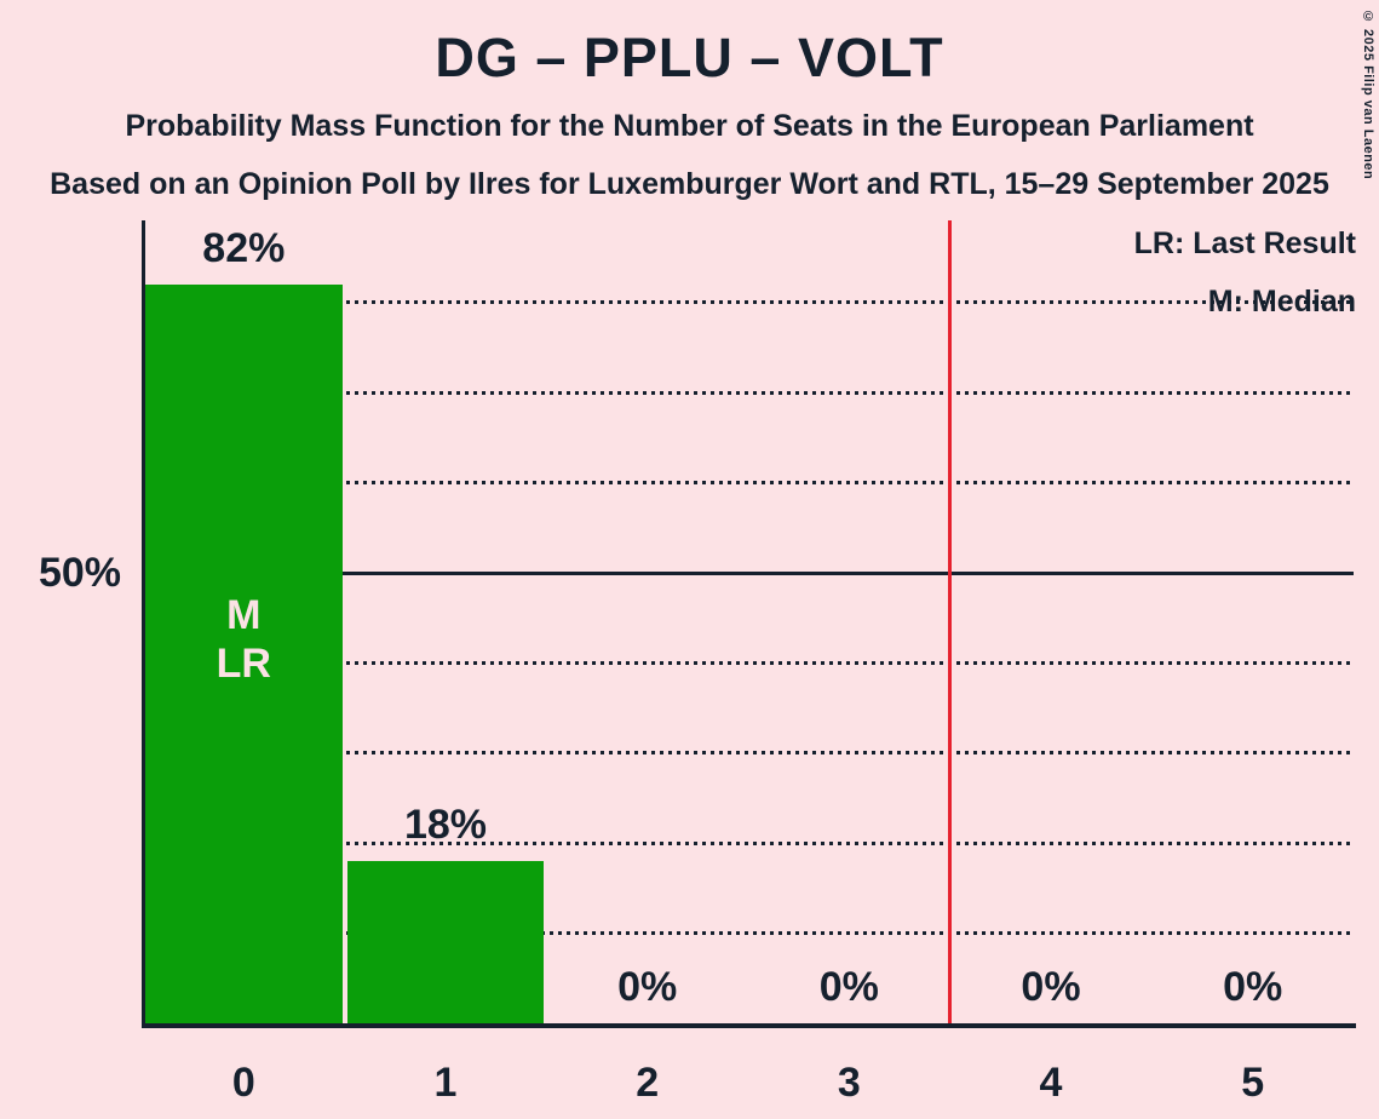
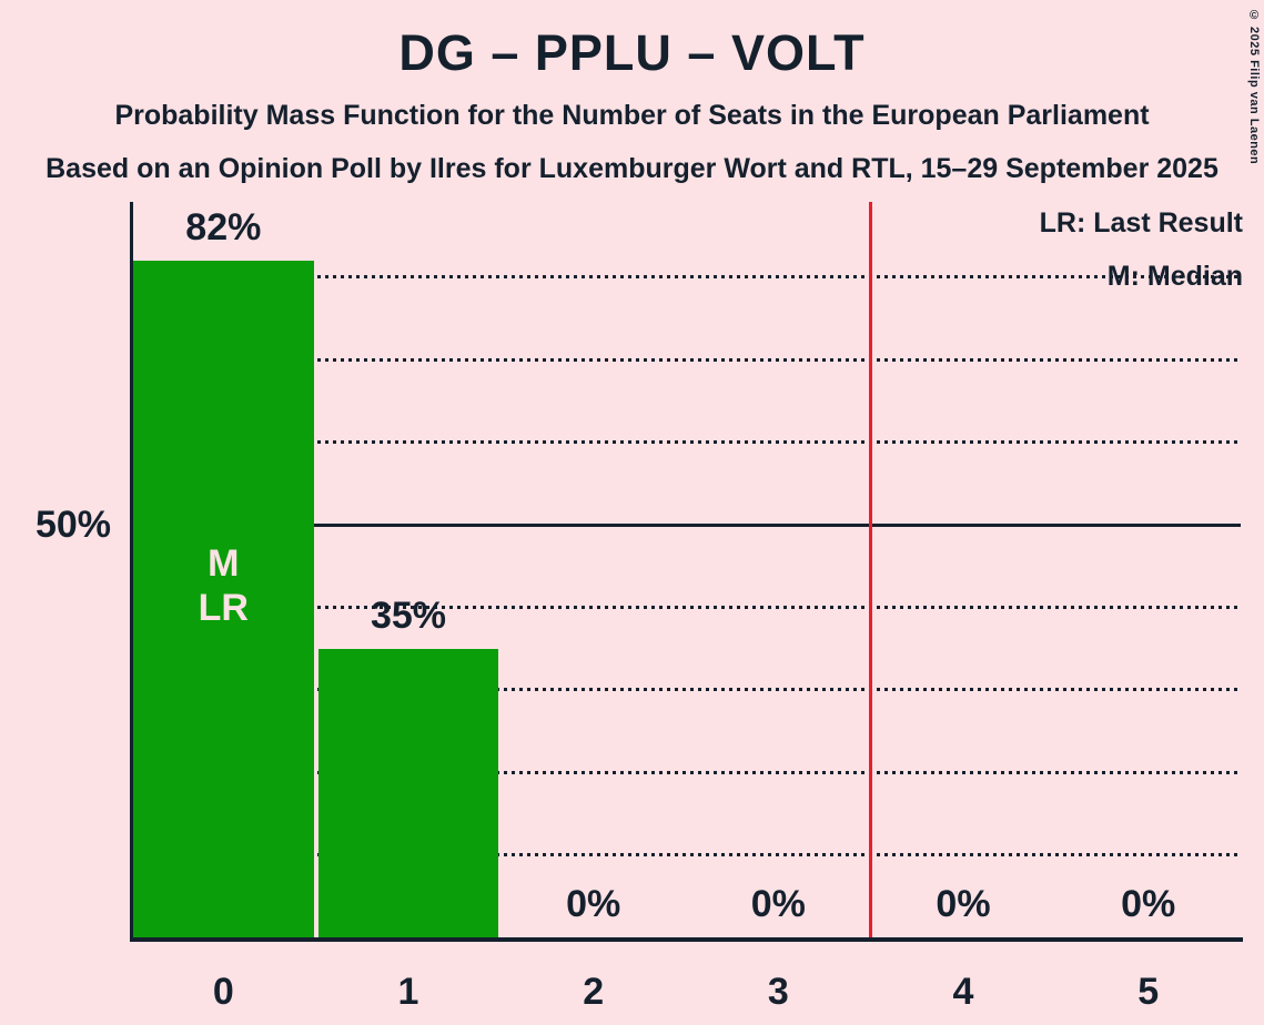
1: 18% -> 35%
